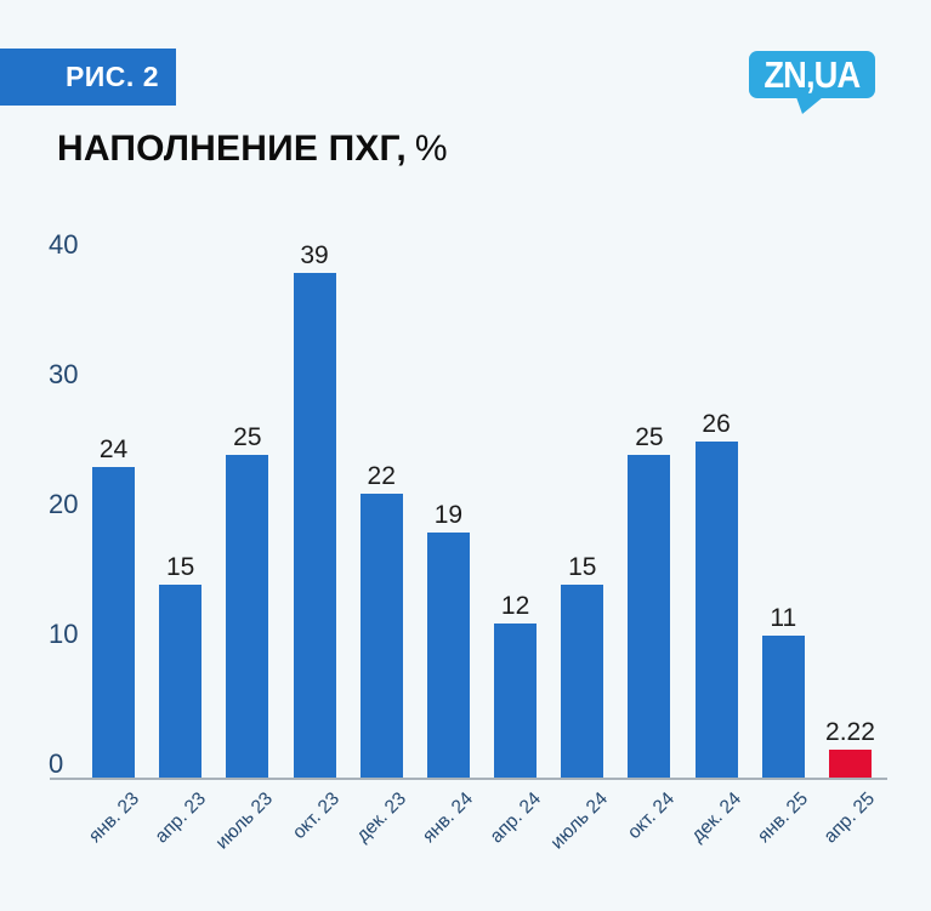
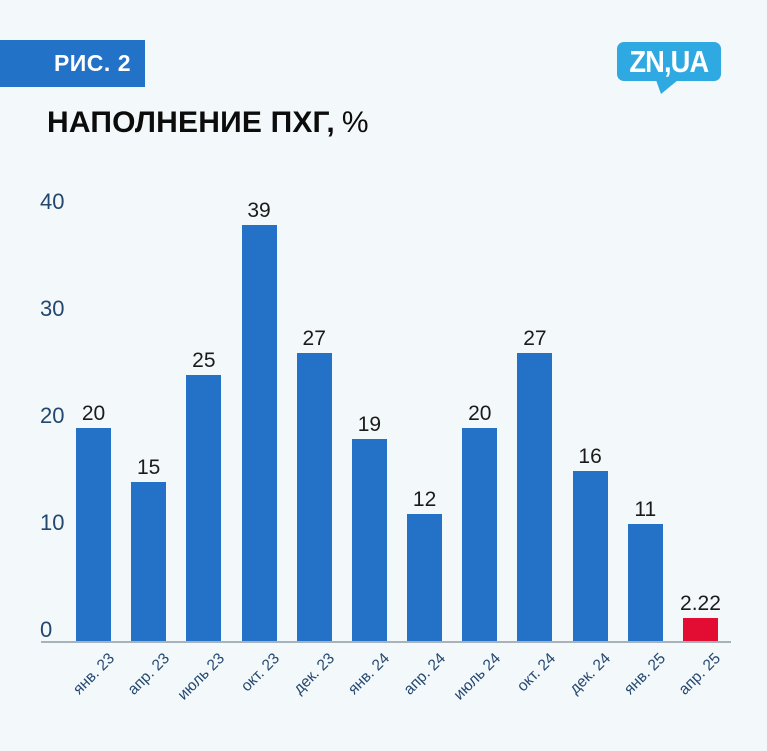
янв. 23: 24 -> 20
дек. 23: 22 -> 27
июль 24: 15 -> 20
окт. 24: 25 -> 27
дек. 24: 26 -> 16
